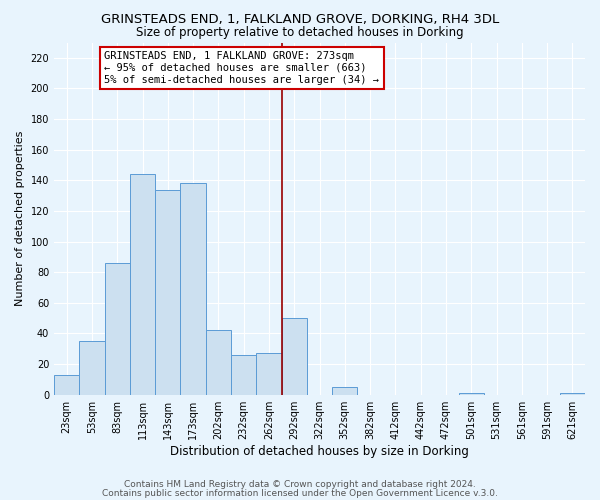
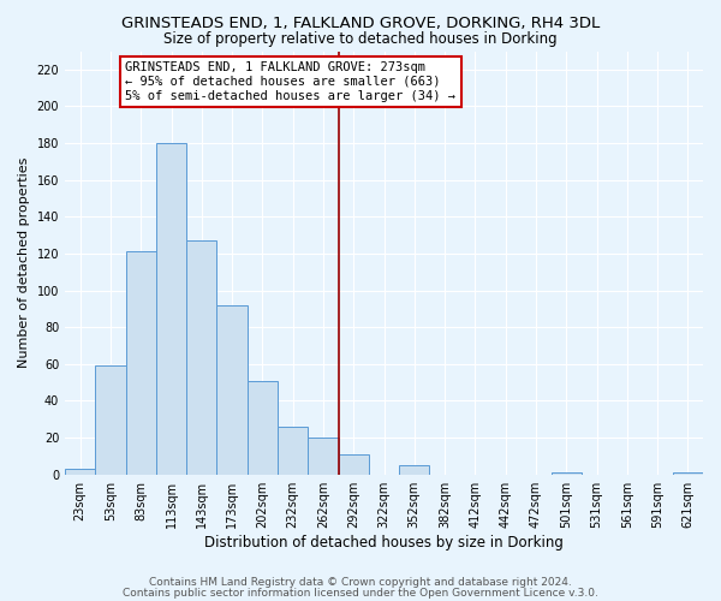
23sqm: 13 -> 3
53sqm: 35 -> 59
83sqm: 86 -> 121
113sqm: 144 -> 180
143sqm: 134 -> 127
173sqm: 138 -> 92
202sqm: 42 -> 51
262sqm: 27 -> 20
292sqm: 50 -> 11
